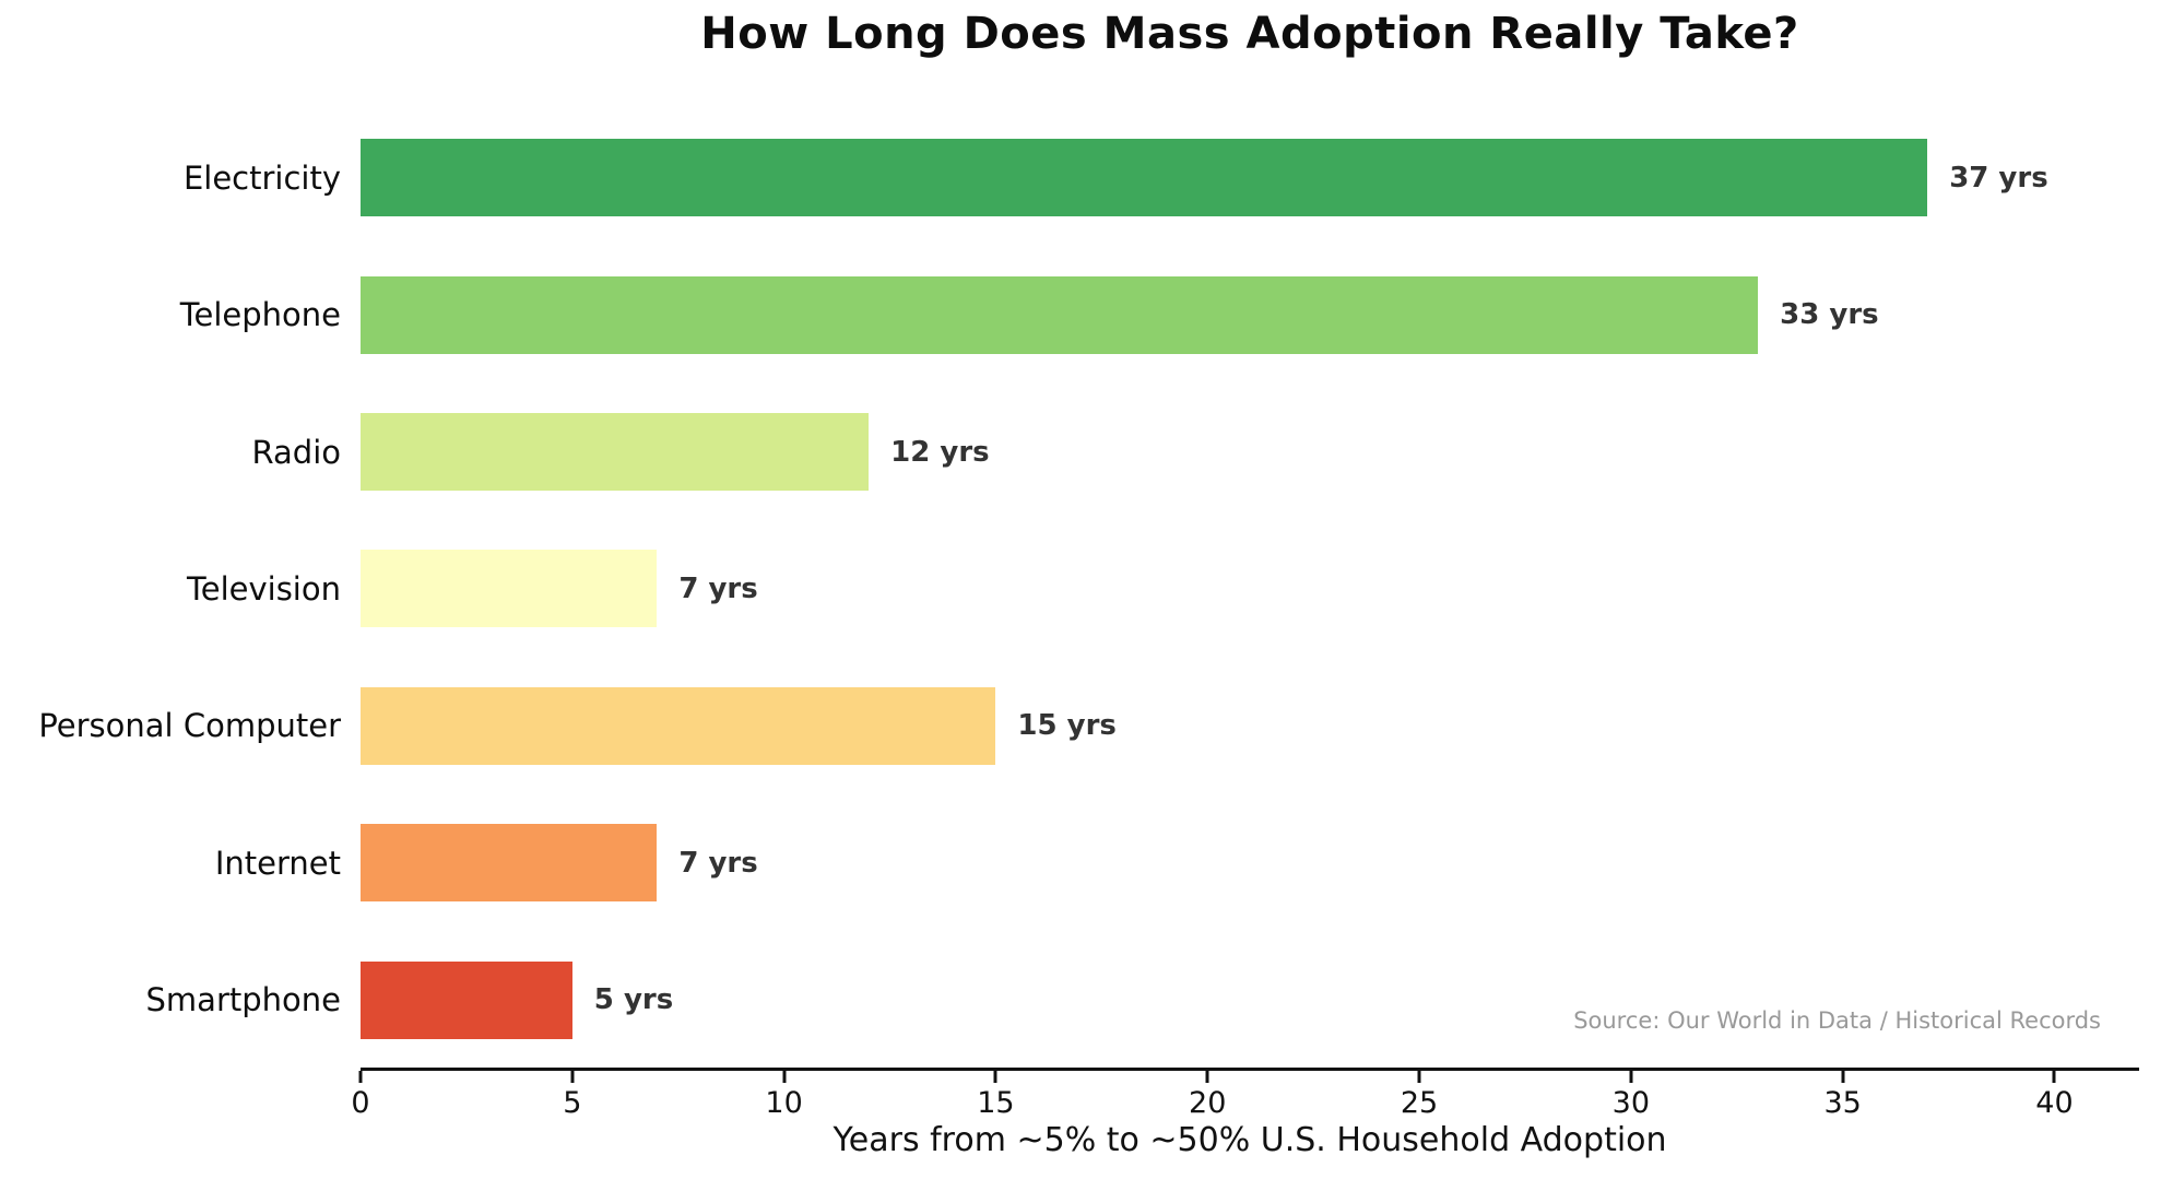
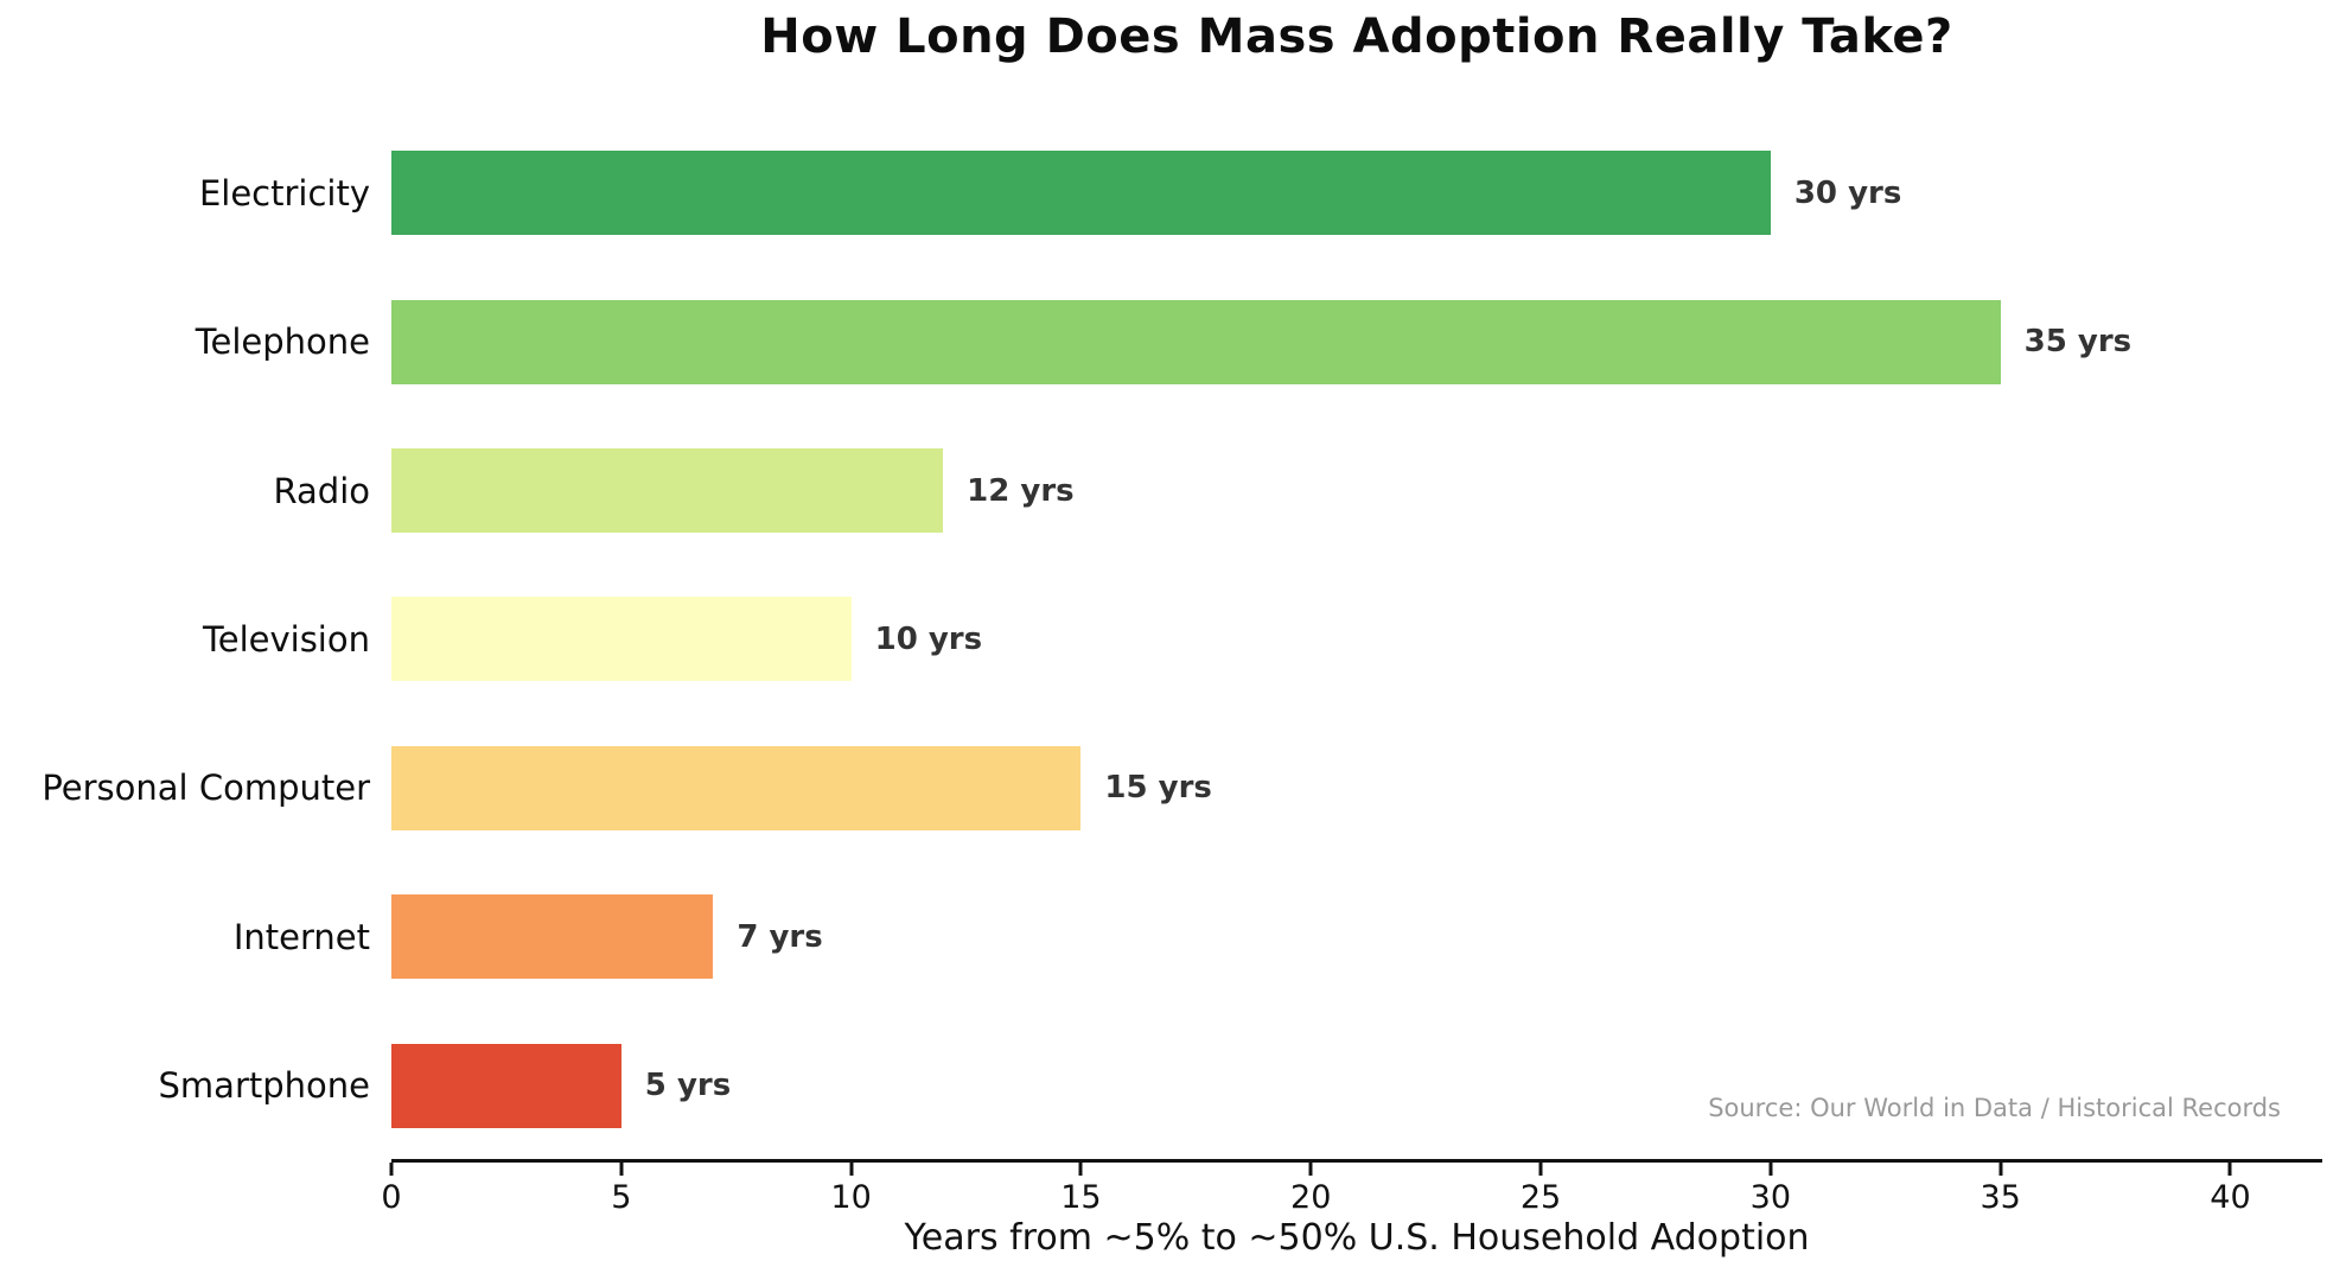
Electricity: 37 -> 30
Telephone: 33 -> 35
Television: 7 -> 10
